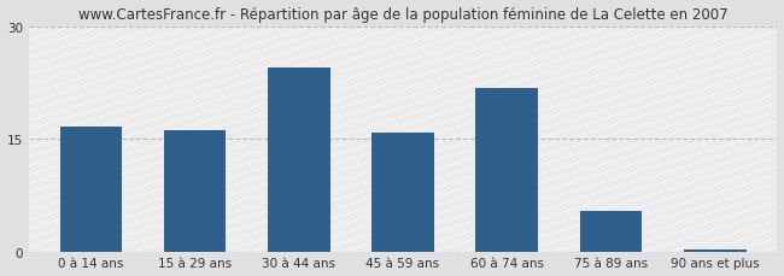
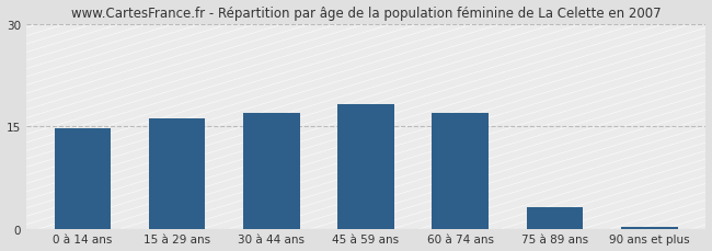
0 à 14 ans: 16.6 -> 14.7
30 à 44 ans: 24.4 -> 17.0
45 à 59 ans: 15.8 -> 18.2
60 à 74 ans: 21.8 -> 17.0
75 à 89 ans: 5.4 -> 3.2
